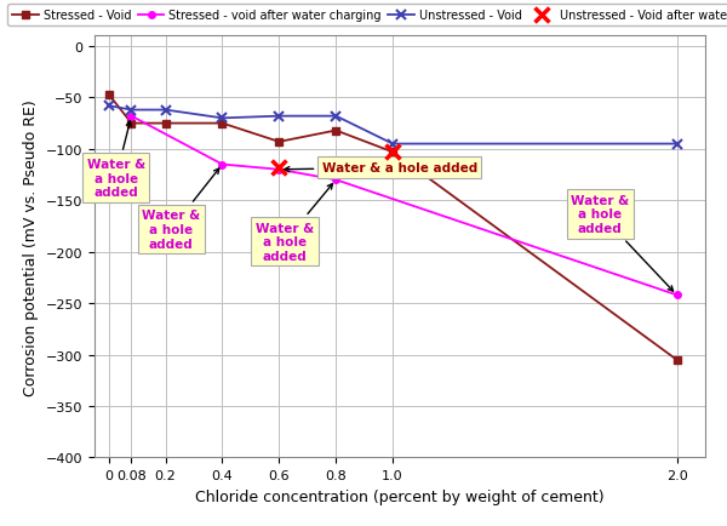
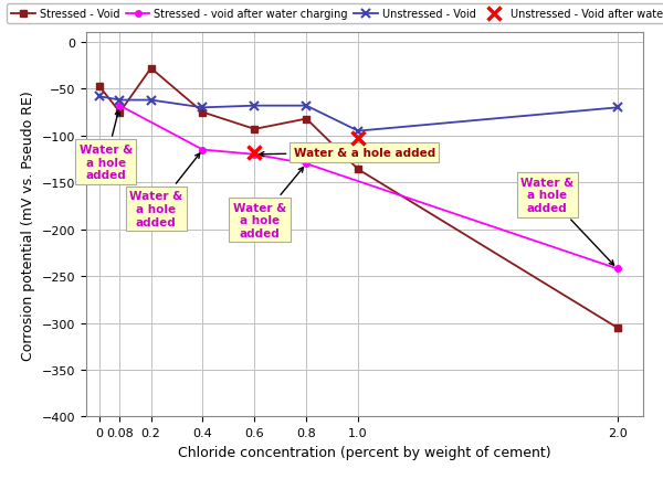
Stressed - Void/0.2: -75 -> -28
Stressed - Void/1.0: -103 -> -136
Unstressed - Void/2.0: -95 -> -70
